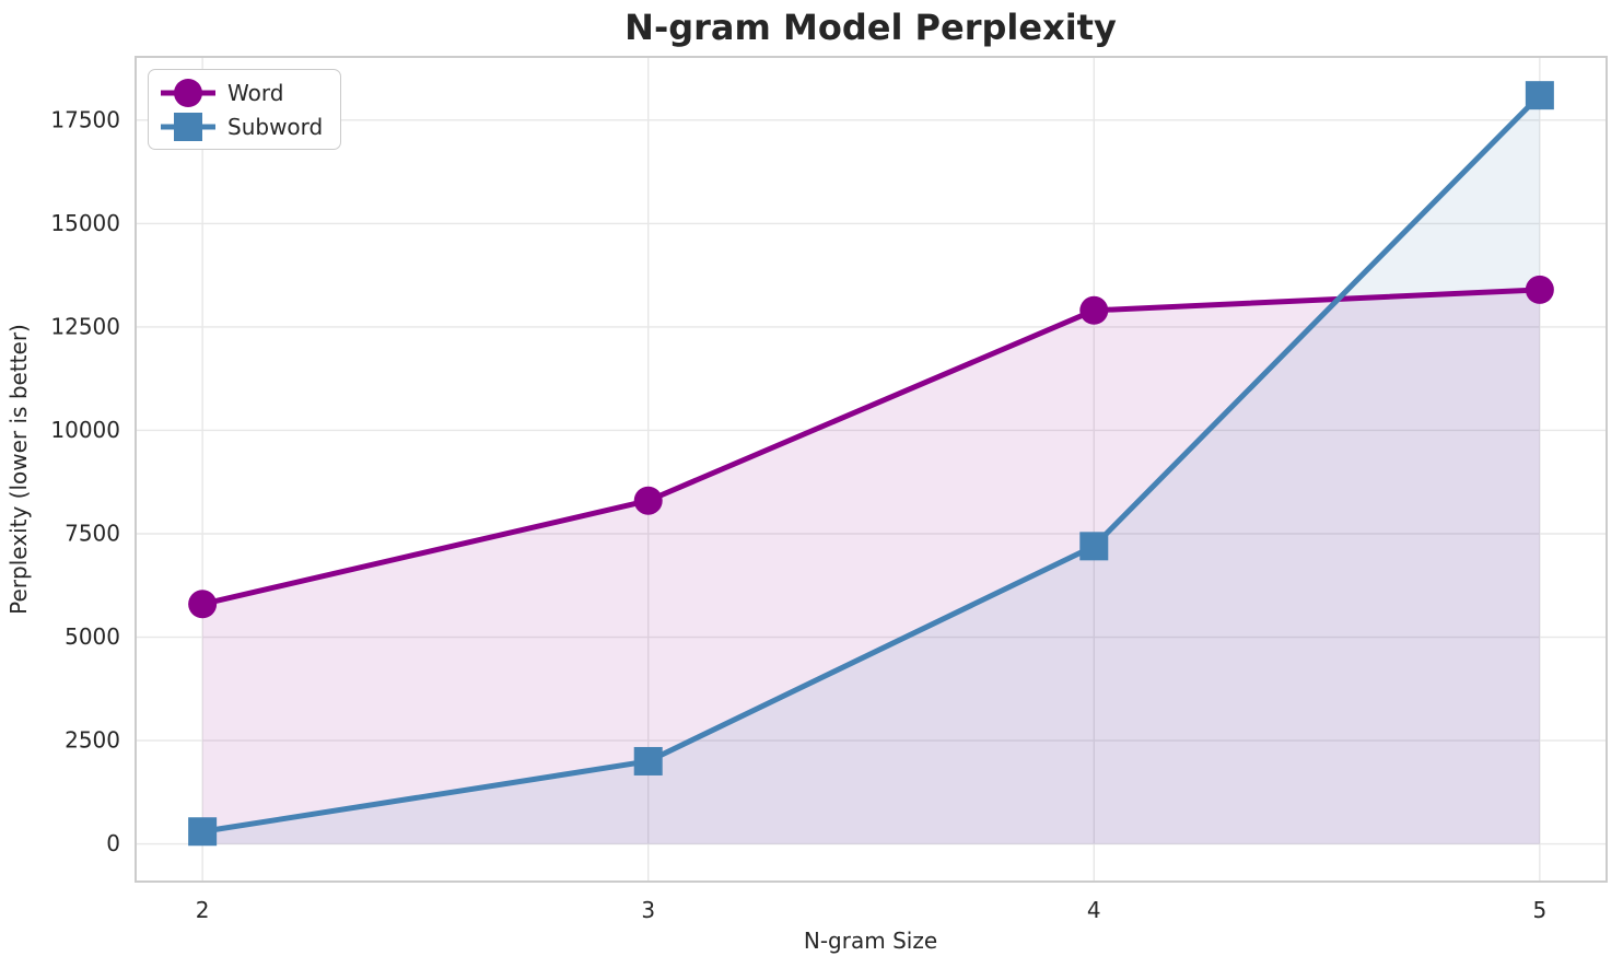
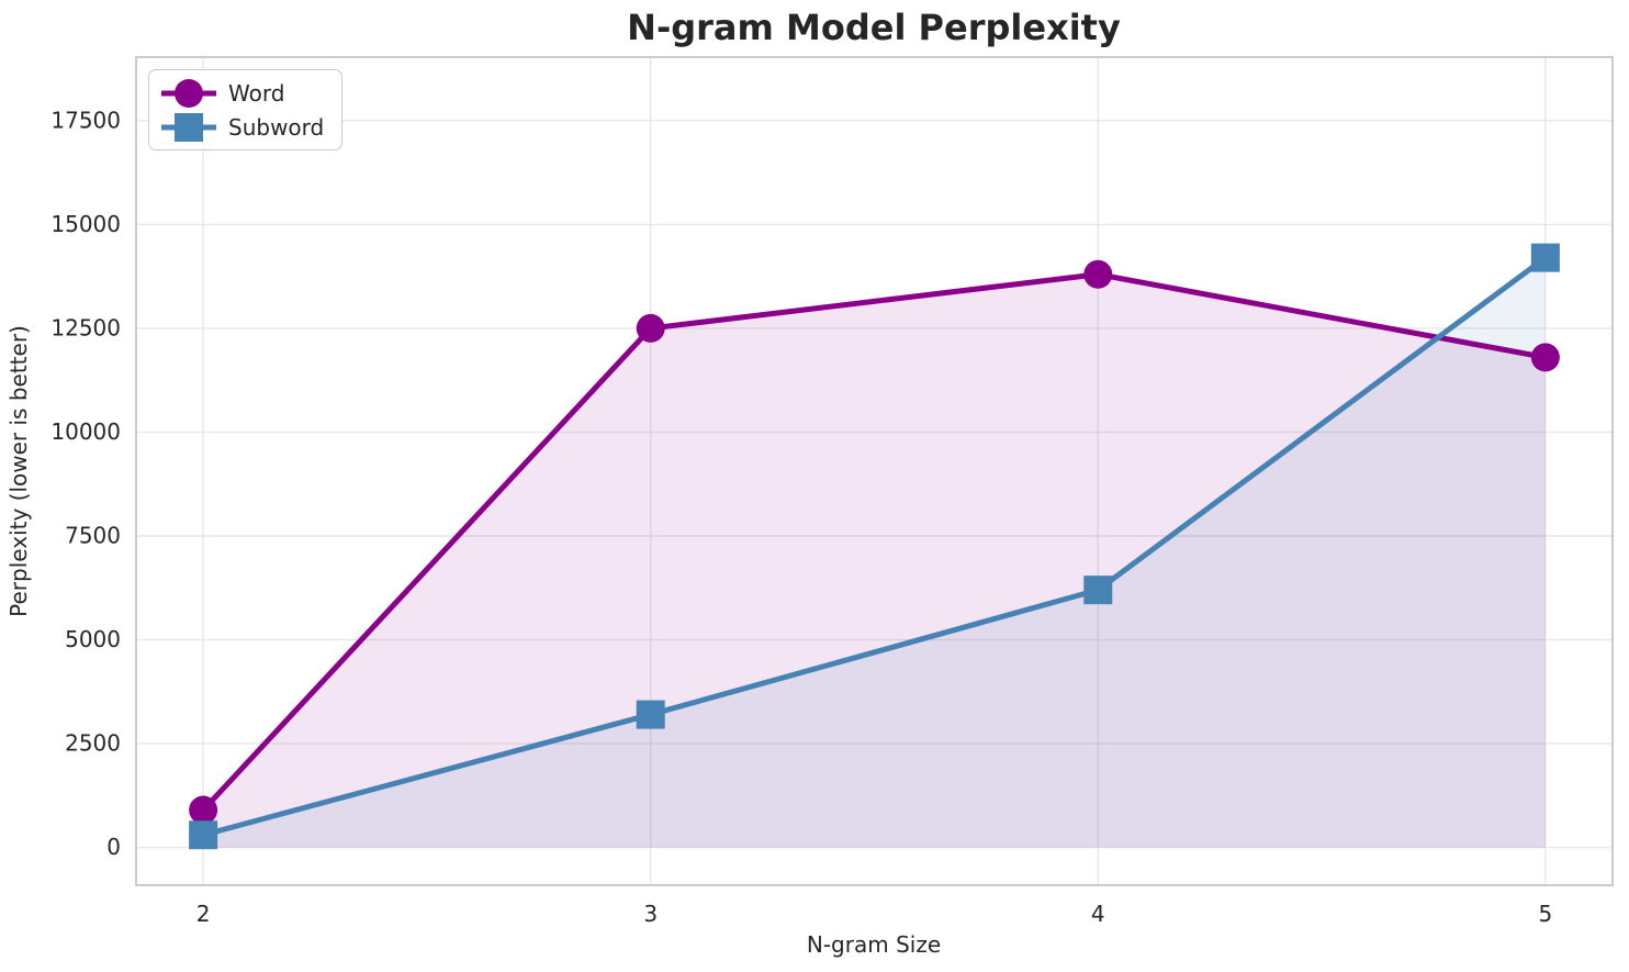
Word/2: 5800 -> 900
Word/3: 8300 -> 12500
Subword/3: 2000 -> 3200
Word/4: 12900 -> 13800
Subword/4: 7200 -> 6200
Word/5: 13400 -> 11800
Subword/5: 18100 -> 14200
